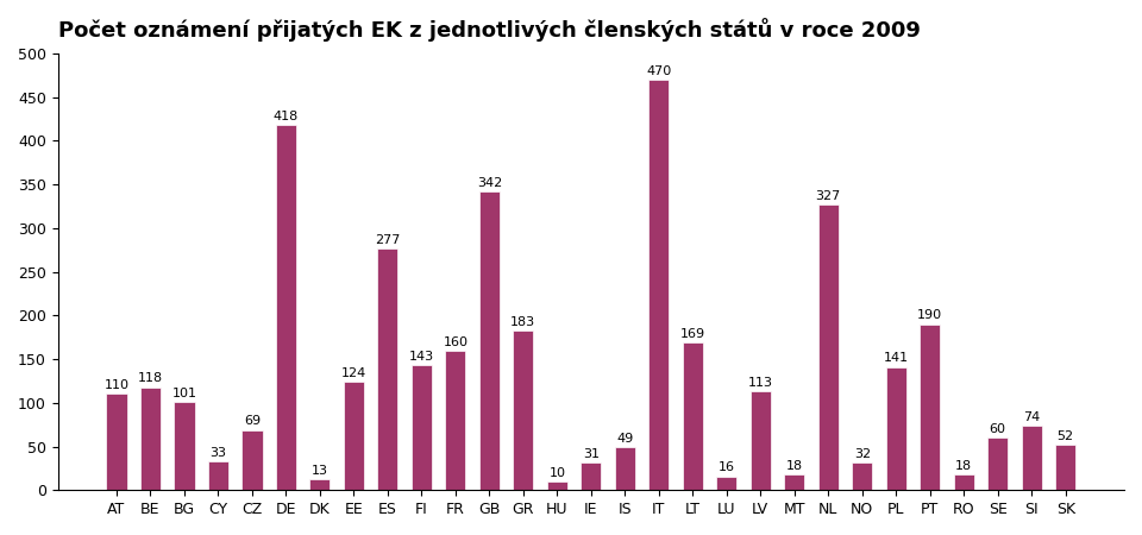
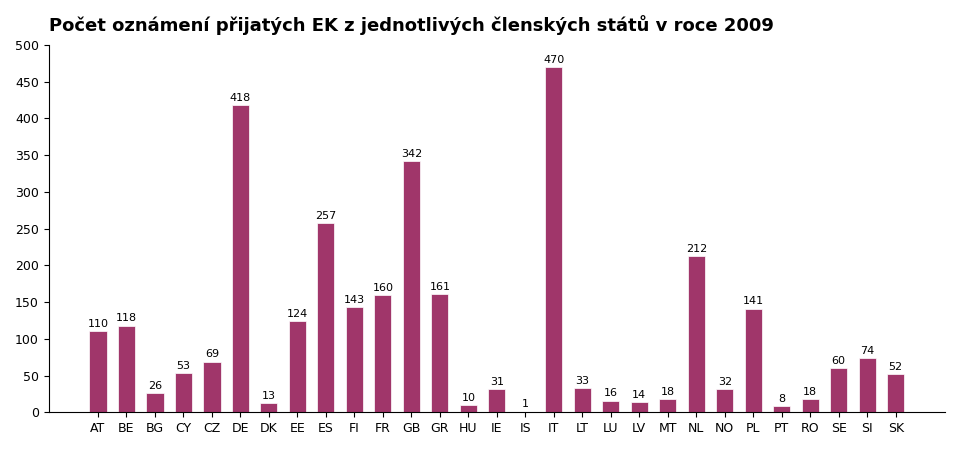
BG: 101 -> 26
CY: 33 -> 53
ES: 277 -> 257
GR: 183 -> 161
IS: 49 -> 1
LT: 169 -> 33
LV: 113 -> 14
NL: 327 -> 212
PT: 190 -> 8
